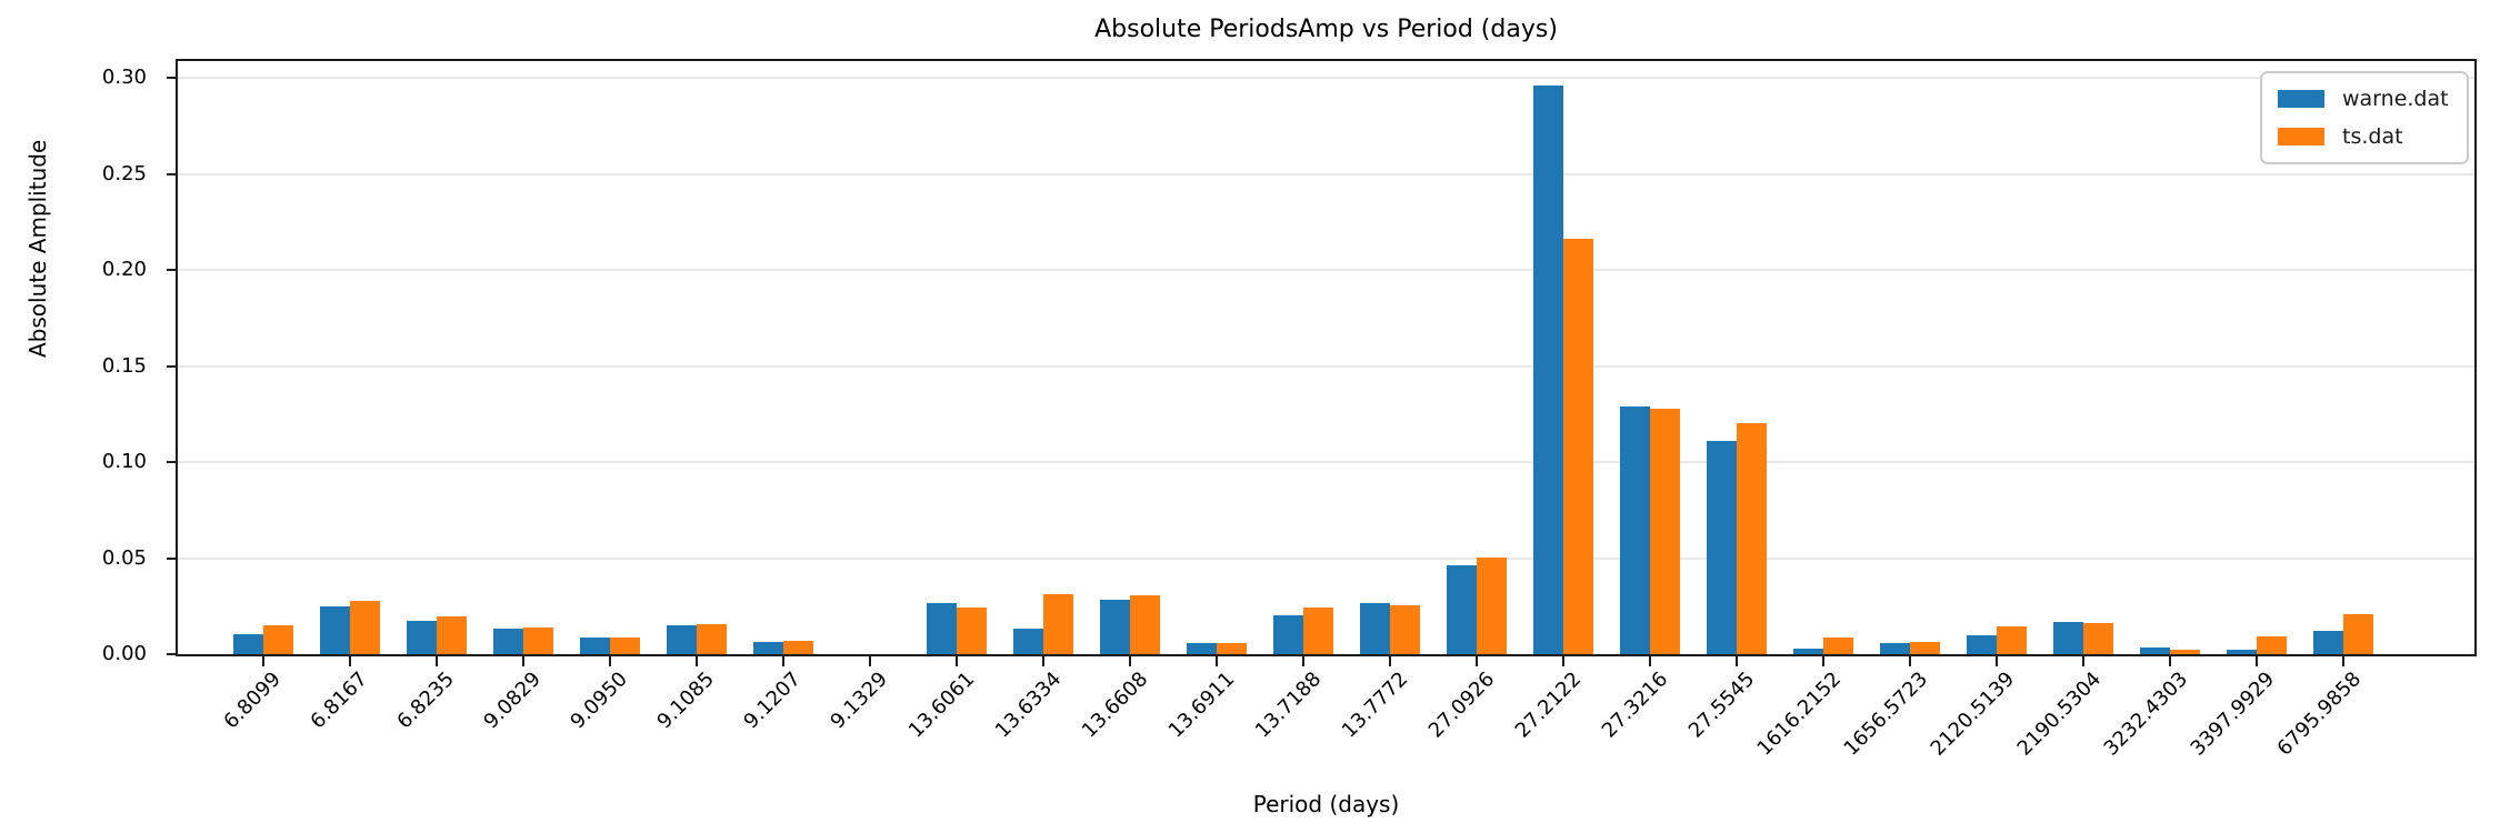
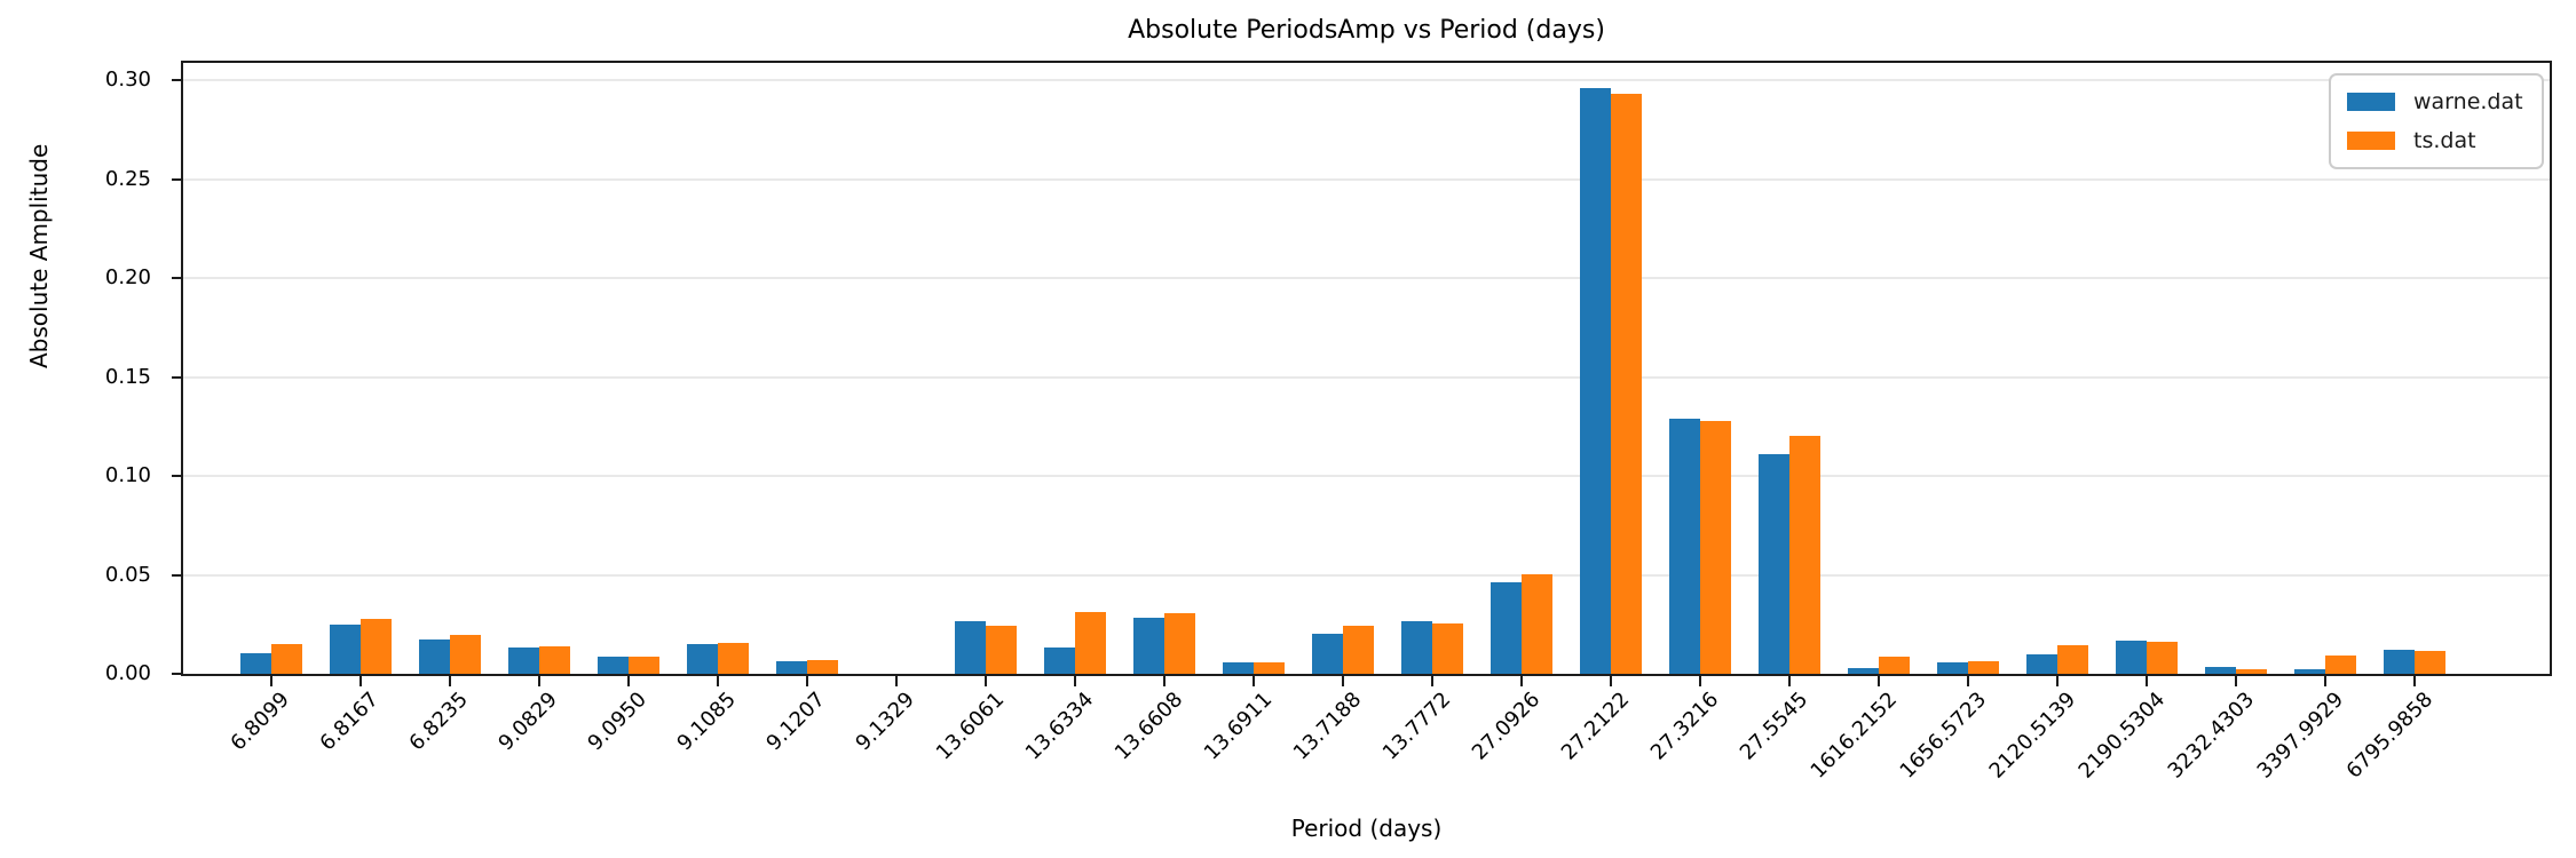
ts.dat/27.2122: 0.216 -> 0.293
ts.dat/6795.9858: 0.021 -> 0.012
